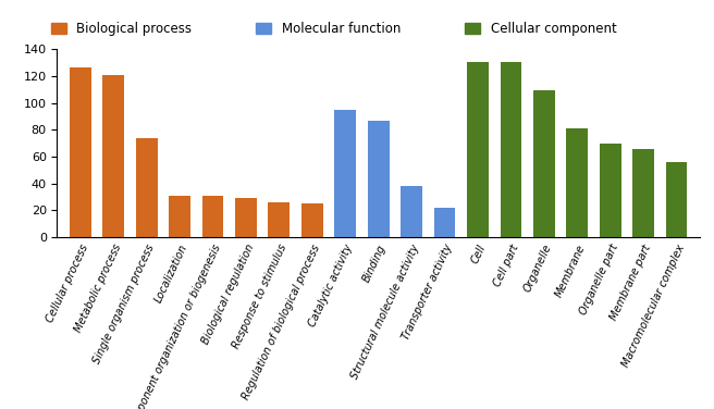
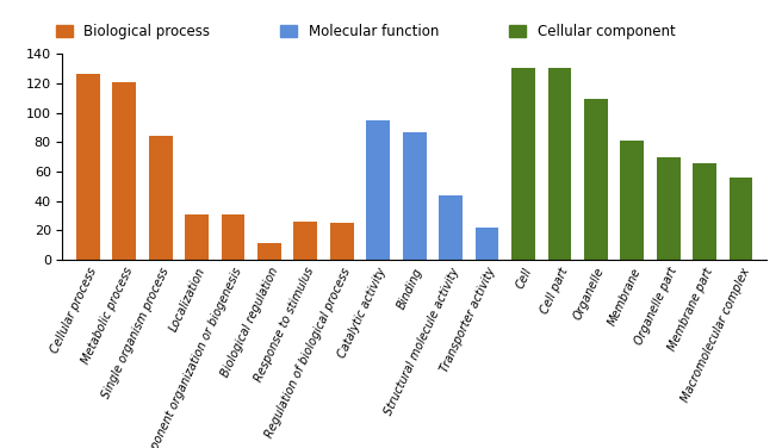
Single organism process: 74 -> 84
Biological regulation: 29 -> 11
Structural molecule activity: 38 -> 44
